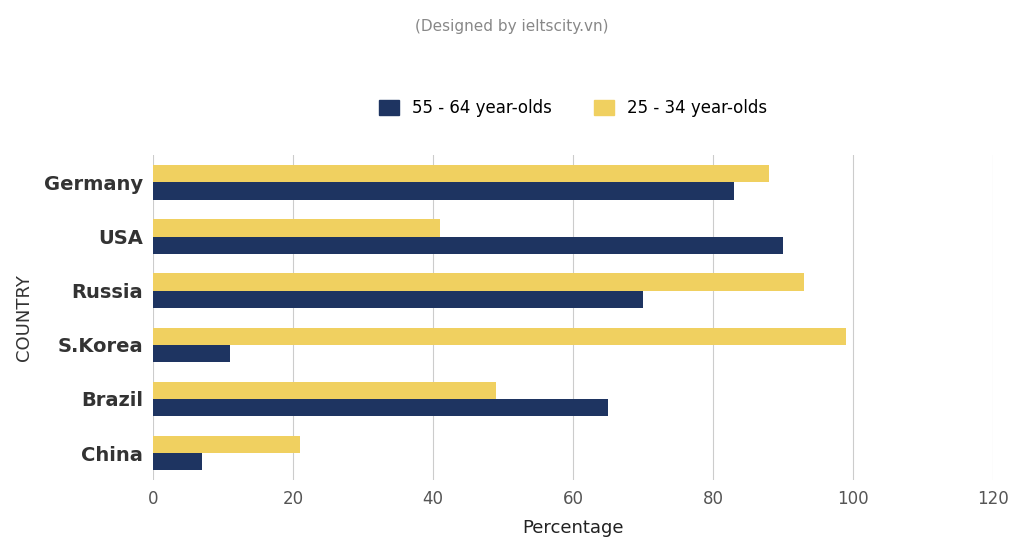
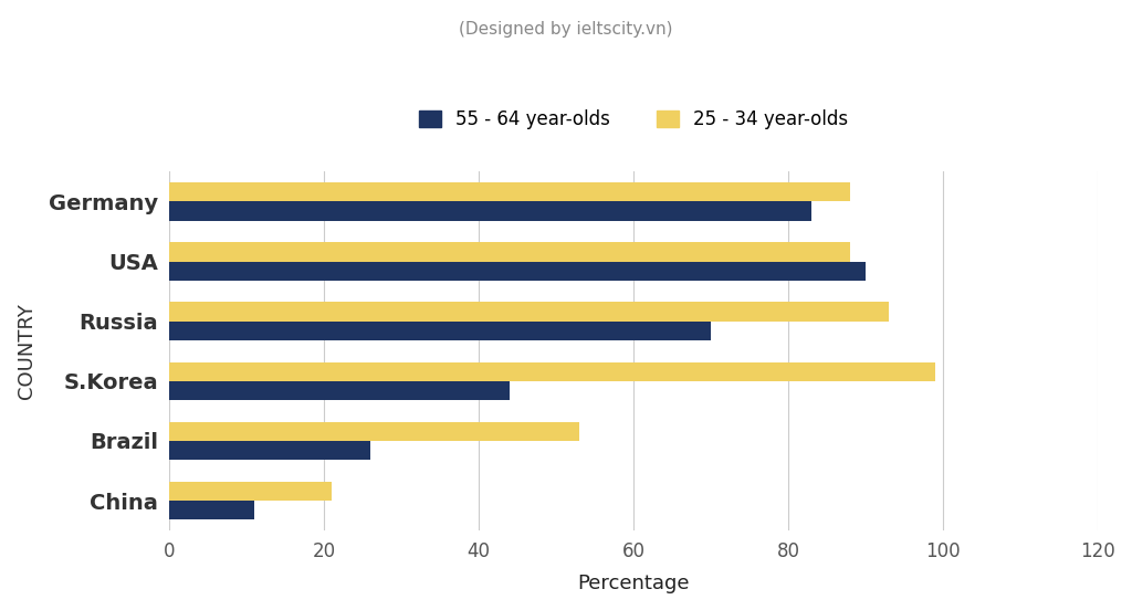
25 - 34 year-olds/USA: 41 -> 88
55 - 64 year-olds/S.Korea: 11 -> 44
25 - 34 year-olds/Brazil: 49 -> 53
55 - 64 year-olds/Brazil: 65 -> 26
55 - 64 year-olds/China: 7 -> 11
